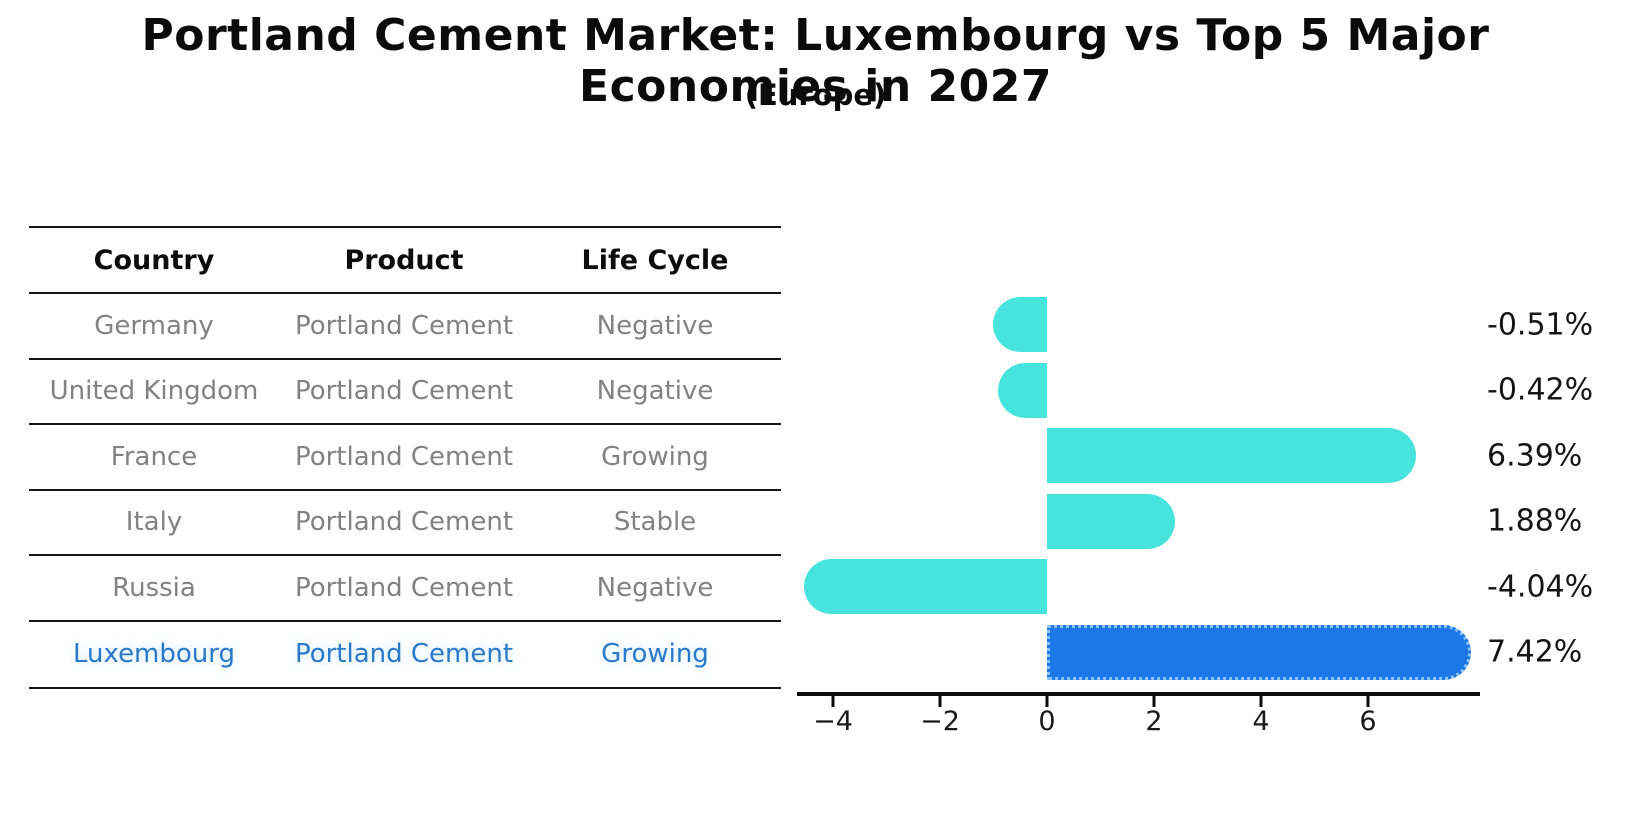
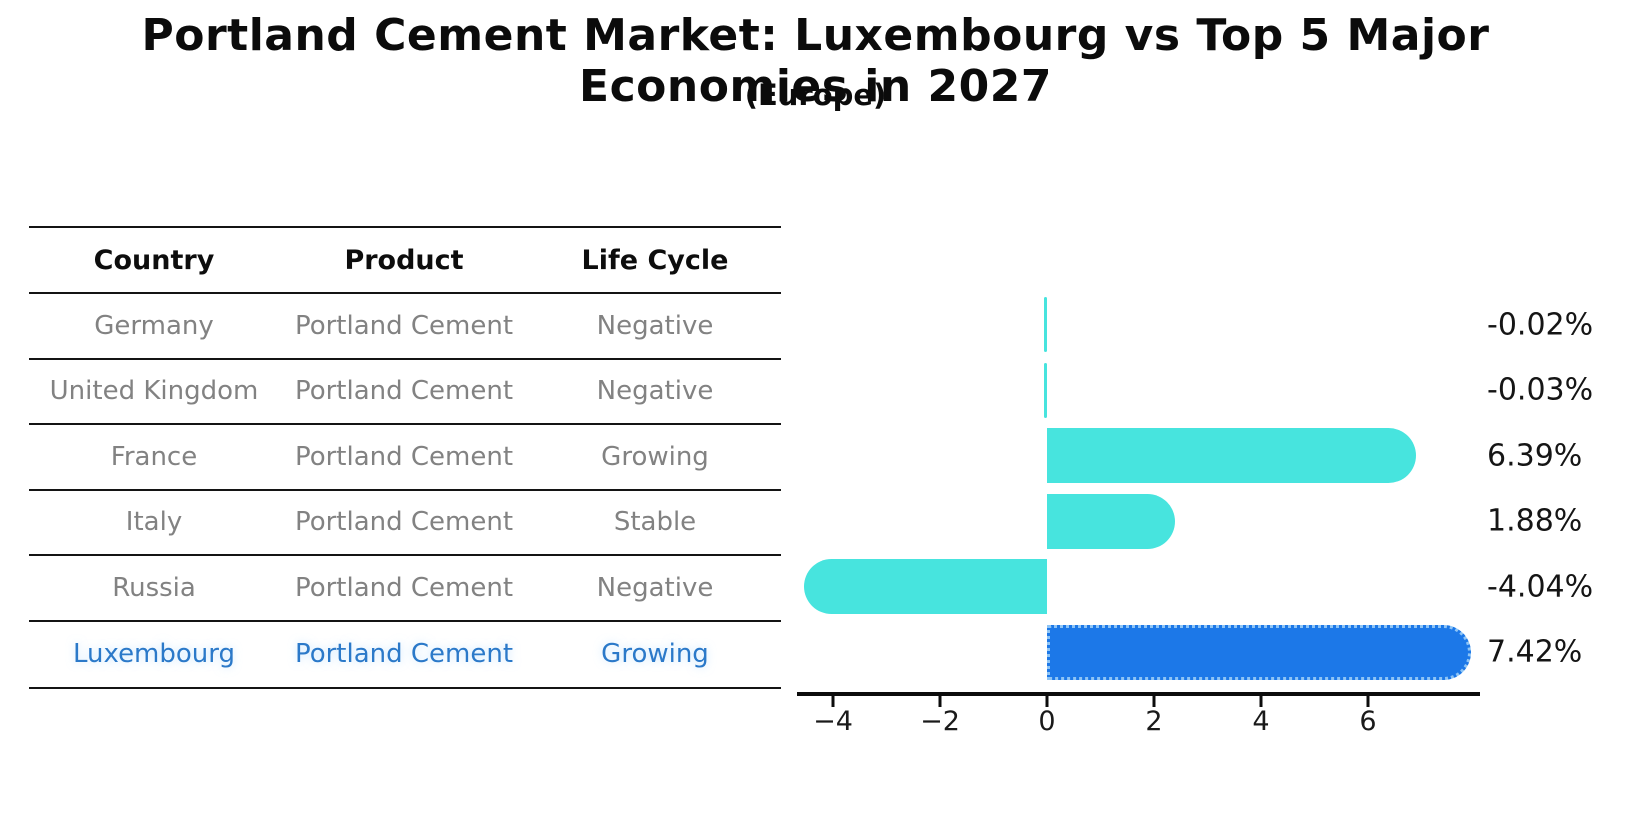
Germany: -0.51% -> -0.02%
United Kingdom: -0.42% -> -0.03%
